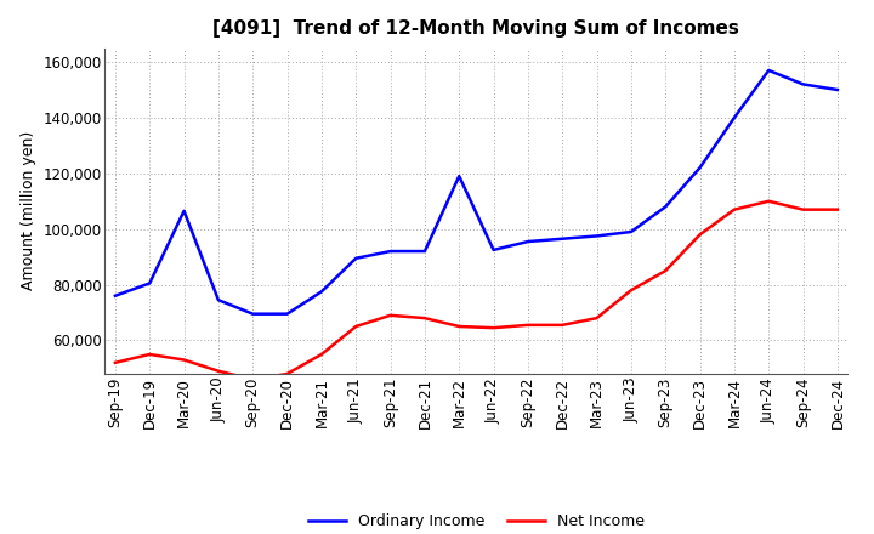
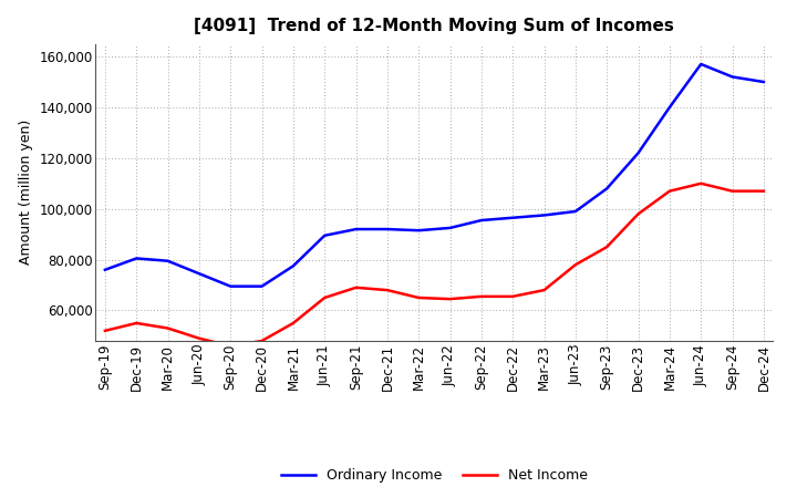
Ordinary Income/Mar-20: 106,500 -> 79,500
Ordinary Income/Mar-22: 119,000 -> 91,500
